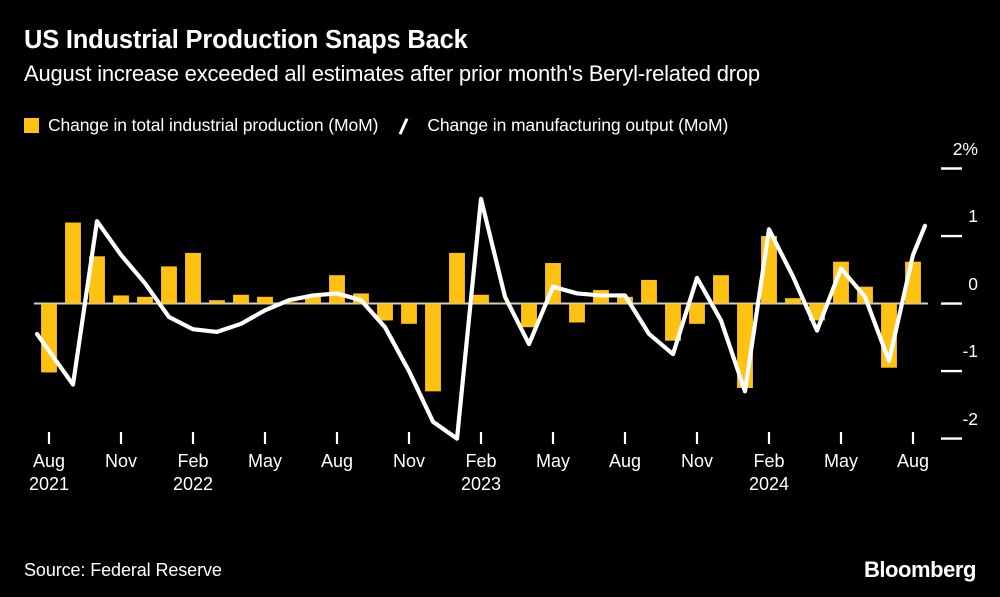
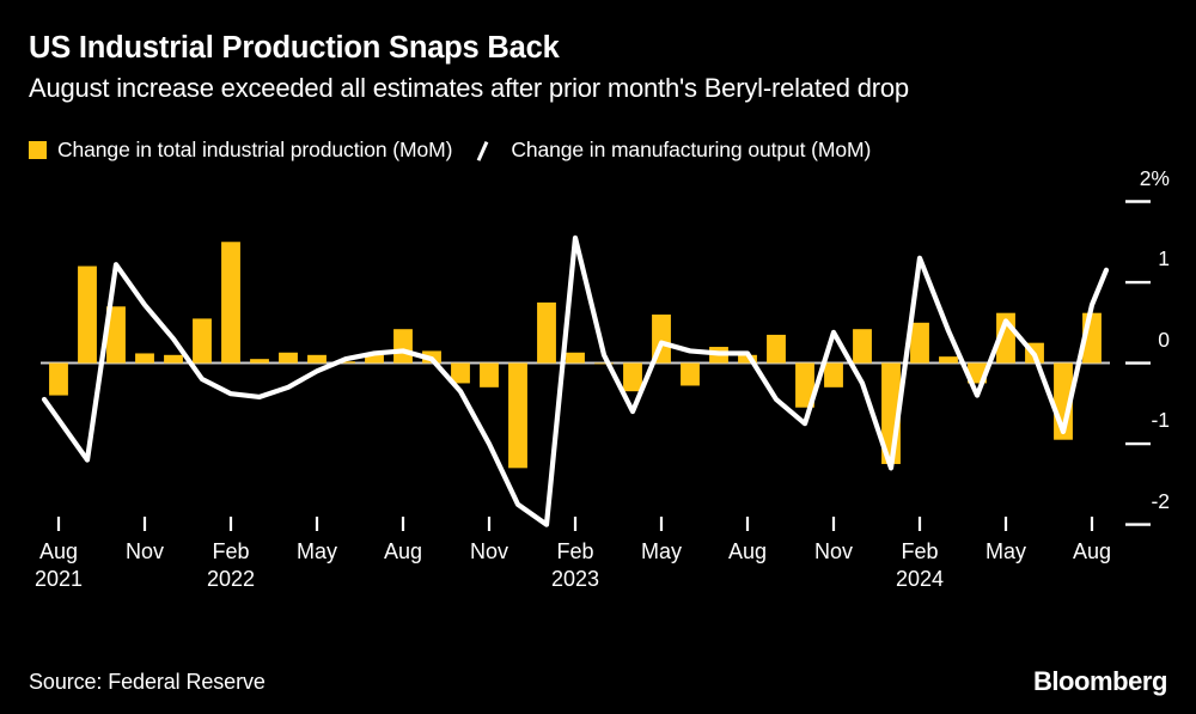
Change in total industrial production (MoM)/Aug 2021: -1.0% -> -0.4%
Change in total industrial production (MoM)/Feb 2022: 0.8% -> 1.5%
Change in total industrial production (MoM)/Feb 2024: 1.0% -> 0.5%
Change in manufacturing output (MoM)/Feb 2024: 1.1% -> 1.3%
